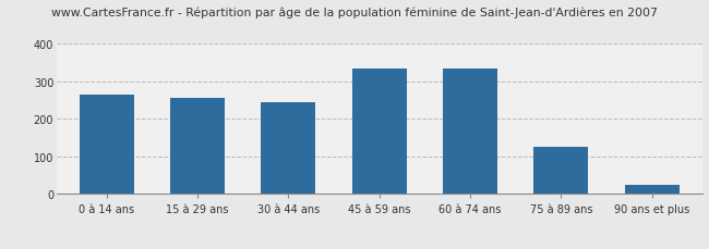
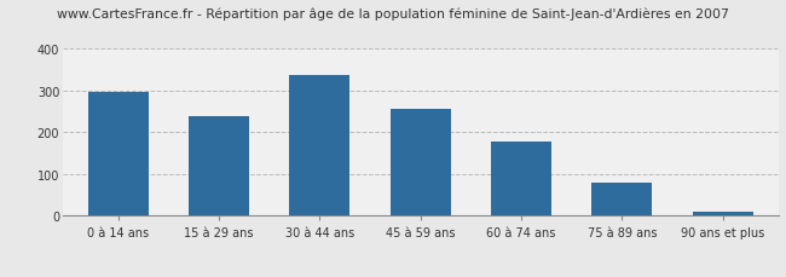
0 à 14 ans: 265 -> 297
15 à 29 ans: 255 -> 239
30 à 44 ans: 245 -> 337
45 à 59 ans: 335 -> 255
60 à 74 ans: 335 -> 177
75 à 89 ans: 125 -> 79
90 ans et plus: 25 -> 9
